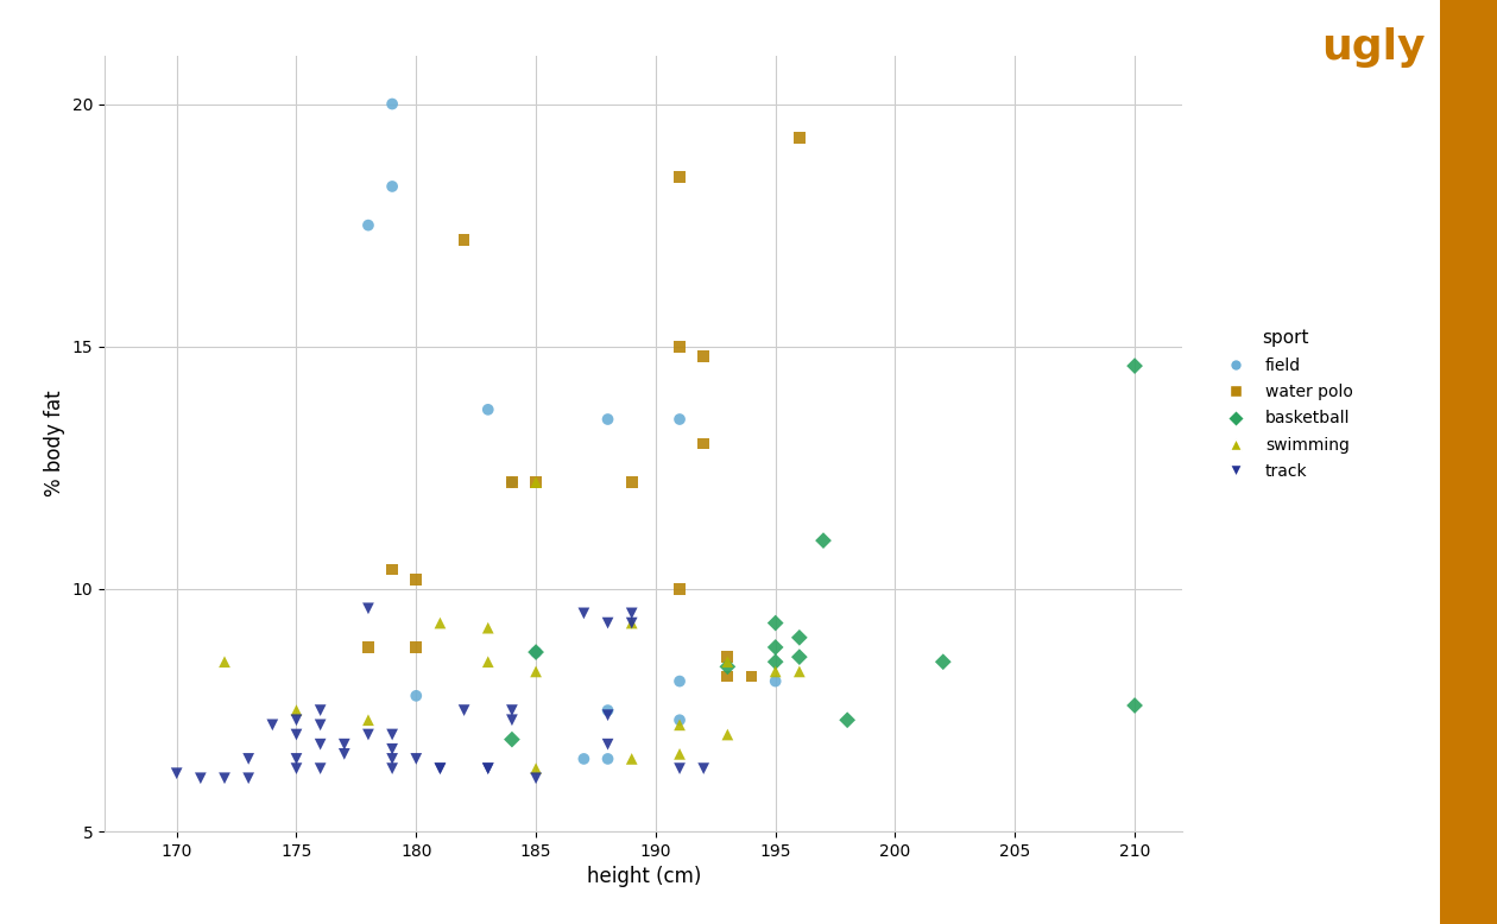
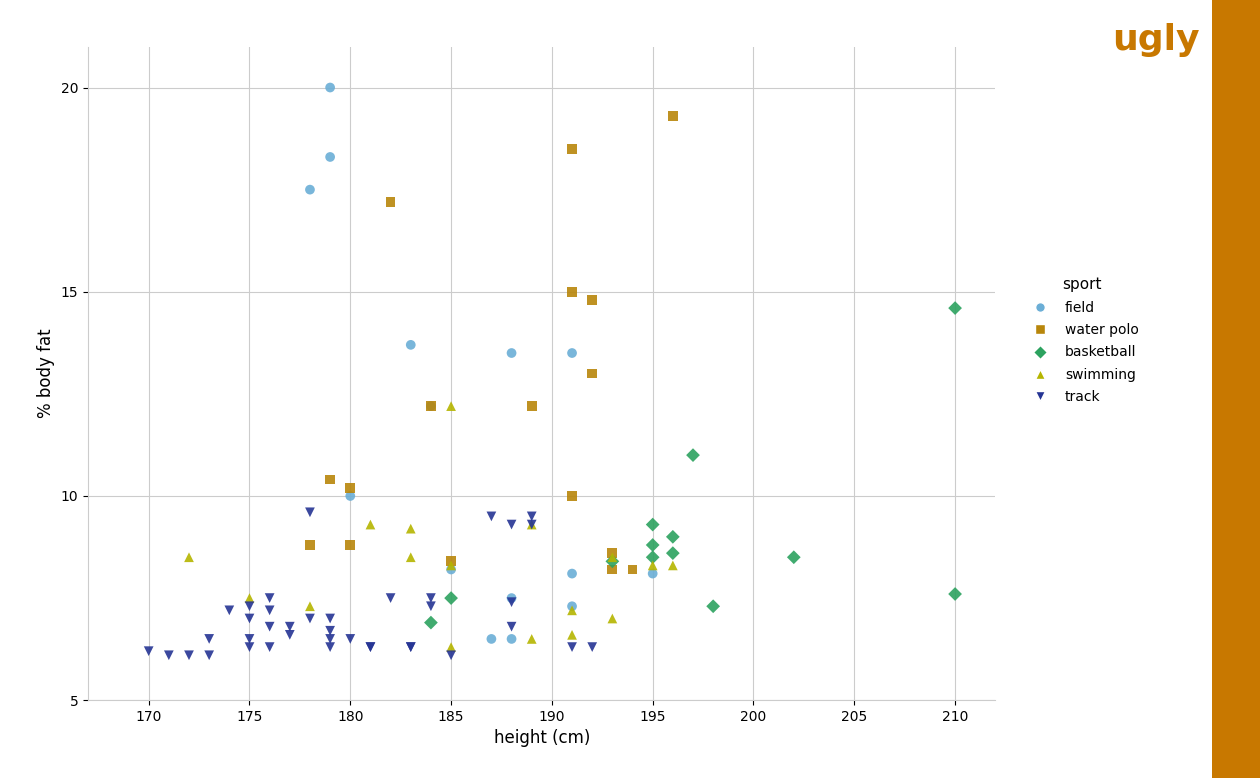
field/180: 7.8 -> 10.0
field/185: 8.7 -> 8.2
water polo/185: 12.2 -> 8.4
basketball/185: 8.7 -> 7.5
